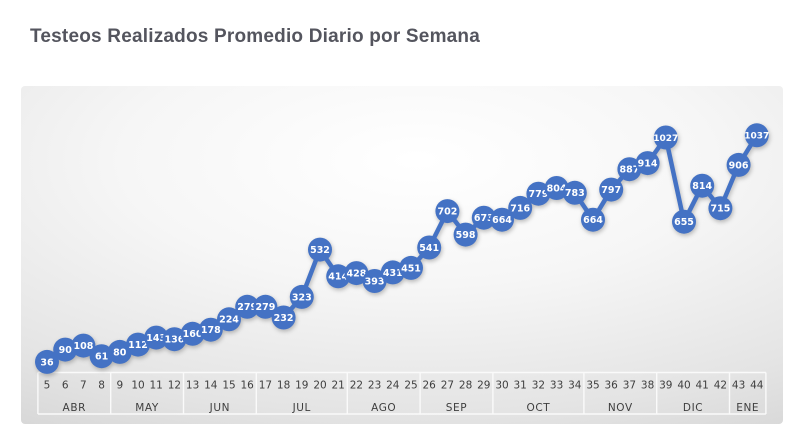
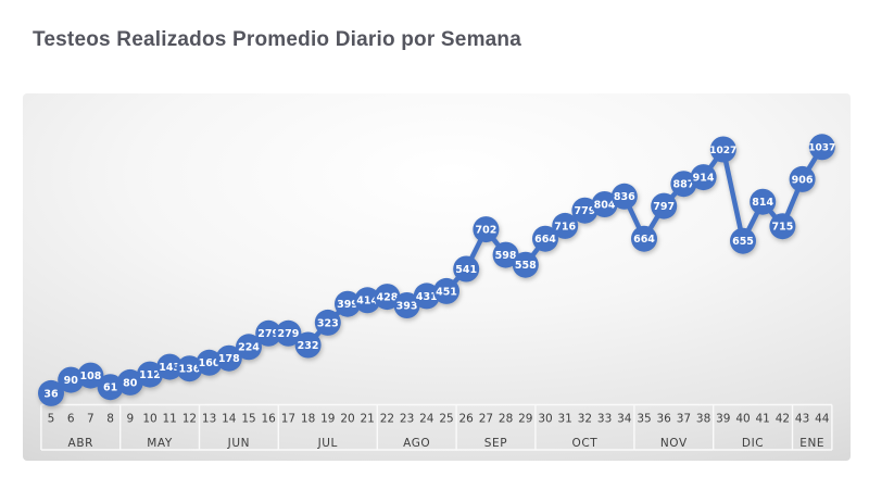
20: 532 -> 399
29: 673 -> 558
34: 783 -> 836
